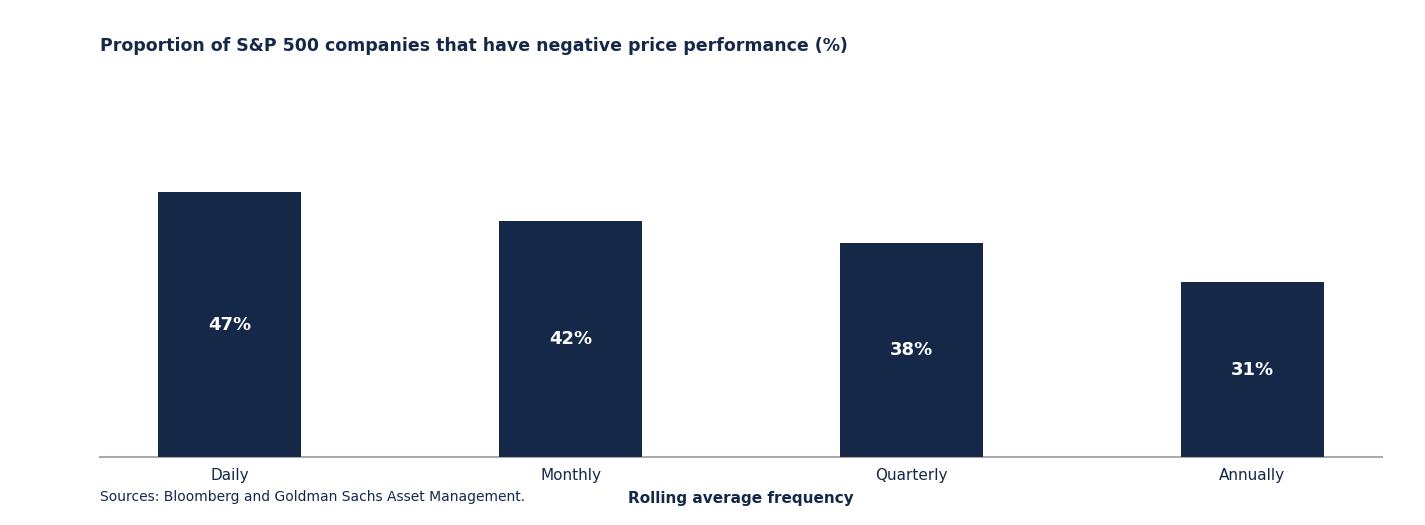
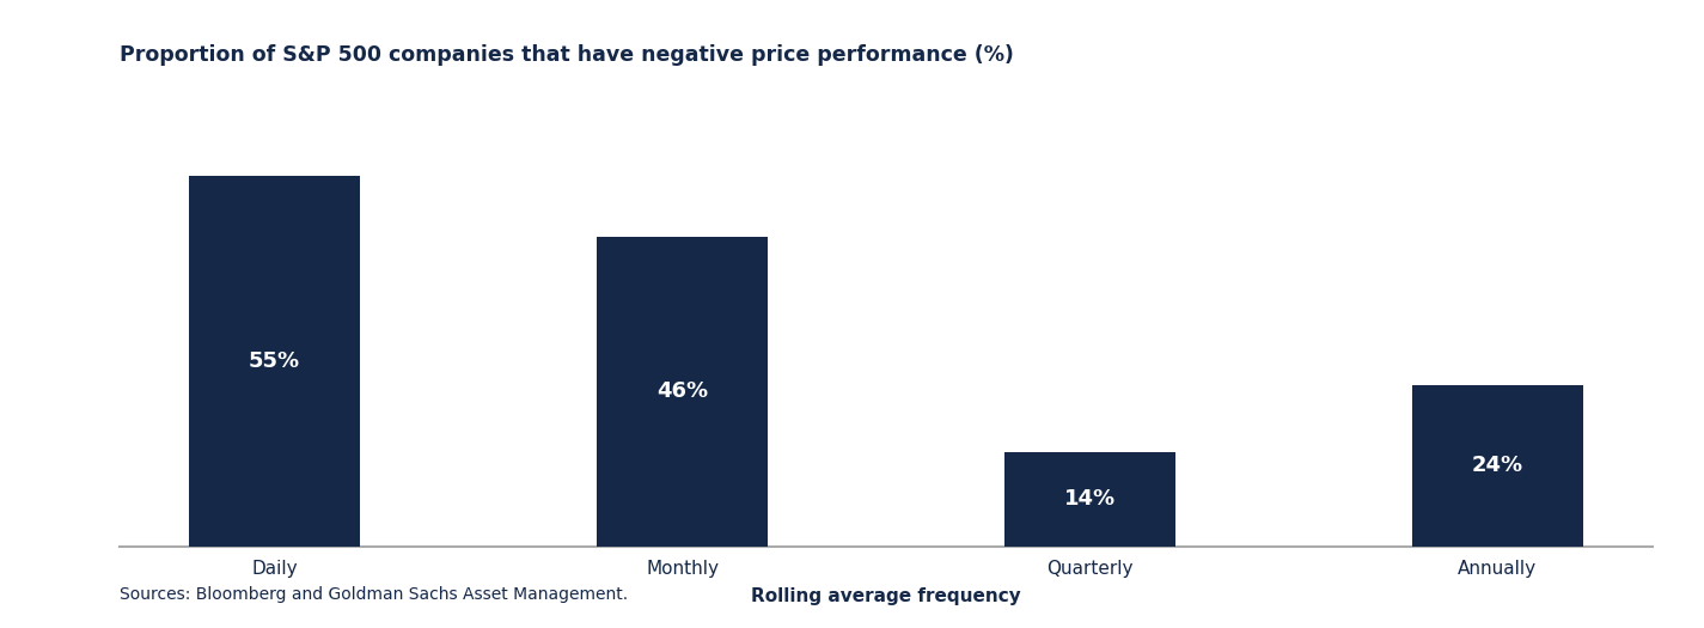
Daily: 47% -> 55%
Monthly: 42% -> 46%
Quarterly: 38% -> 14%
Annually: 31% -> 24%
